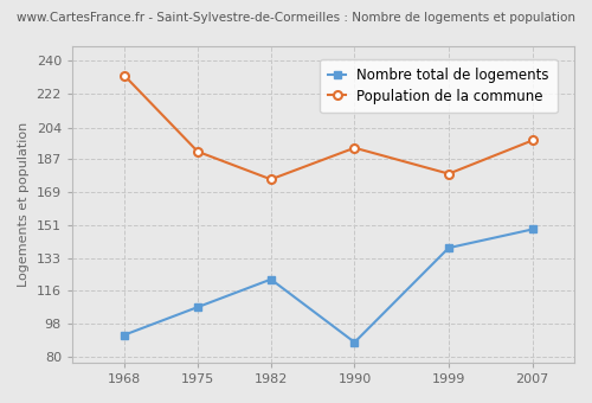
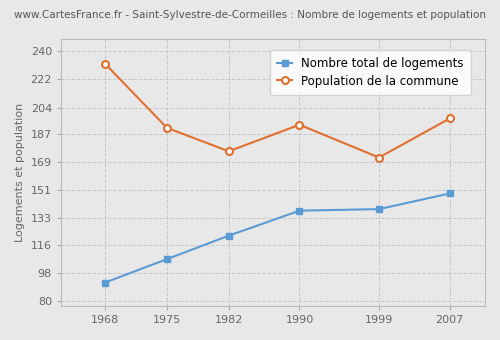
Nombre total de logements/1990: 88 -> 138
Population de la commune/1999: 179 -> 172
